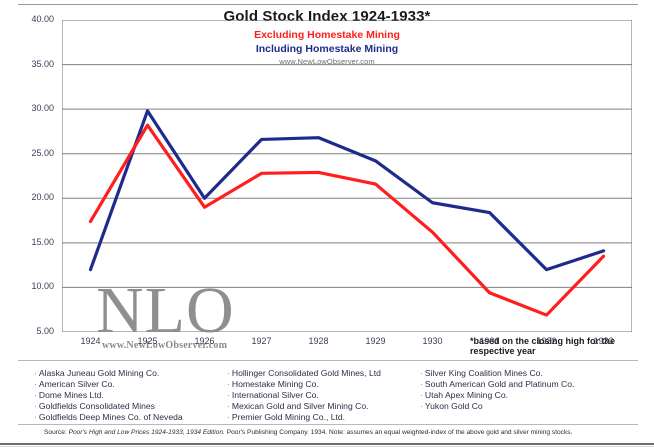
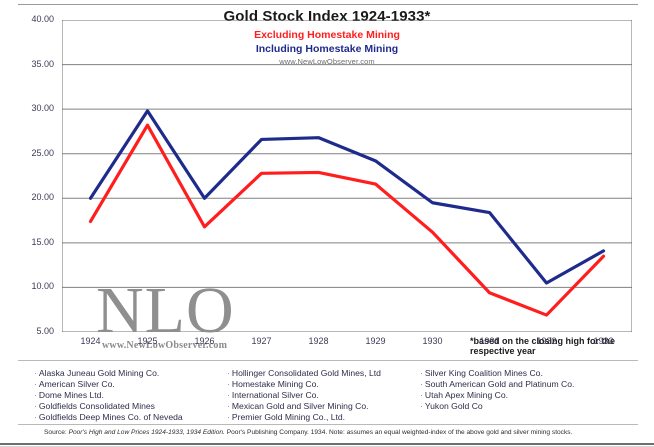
Including Homestake Mining/1924: 12 -> 20
Excluding Homestake Mining/1926: 19 -> 17
Including Homestake Mining/1932: 12 -> 10
